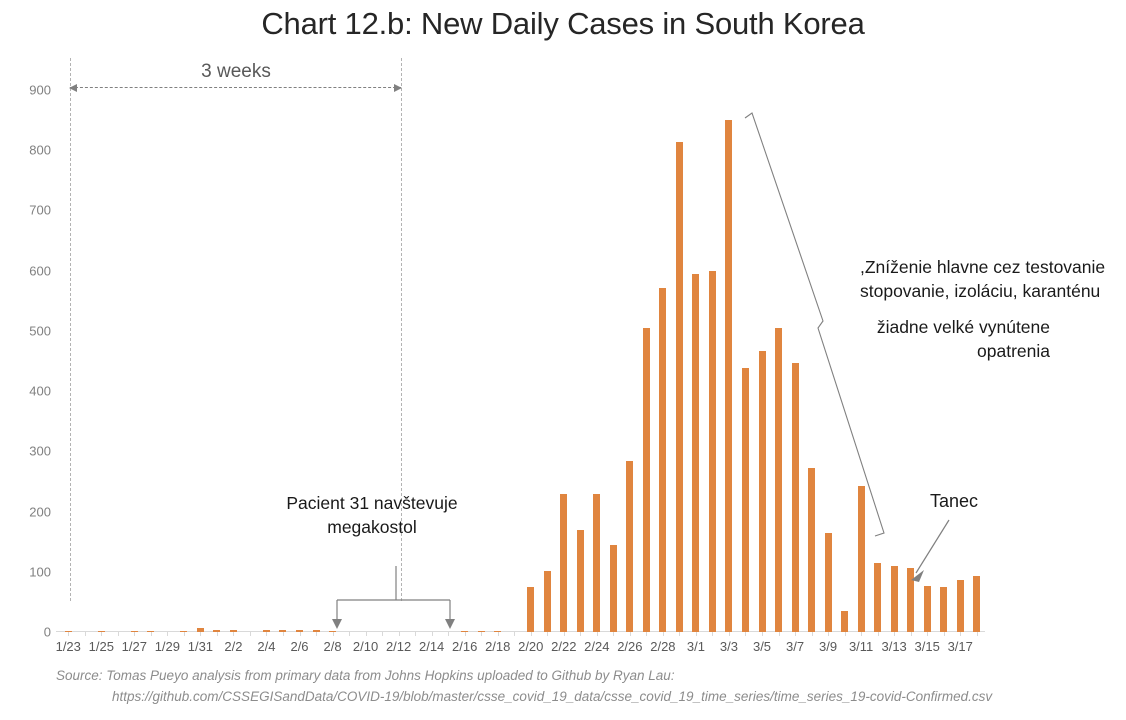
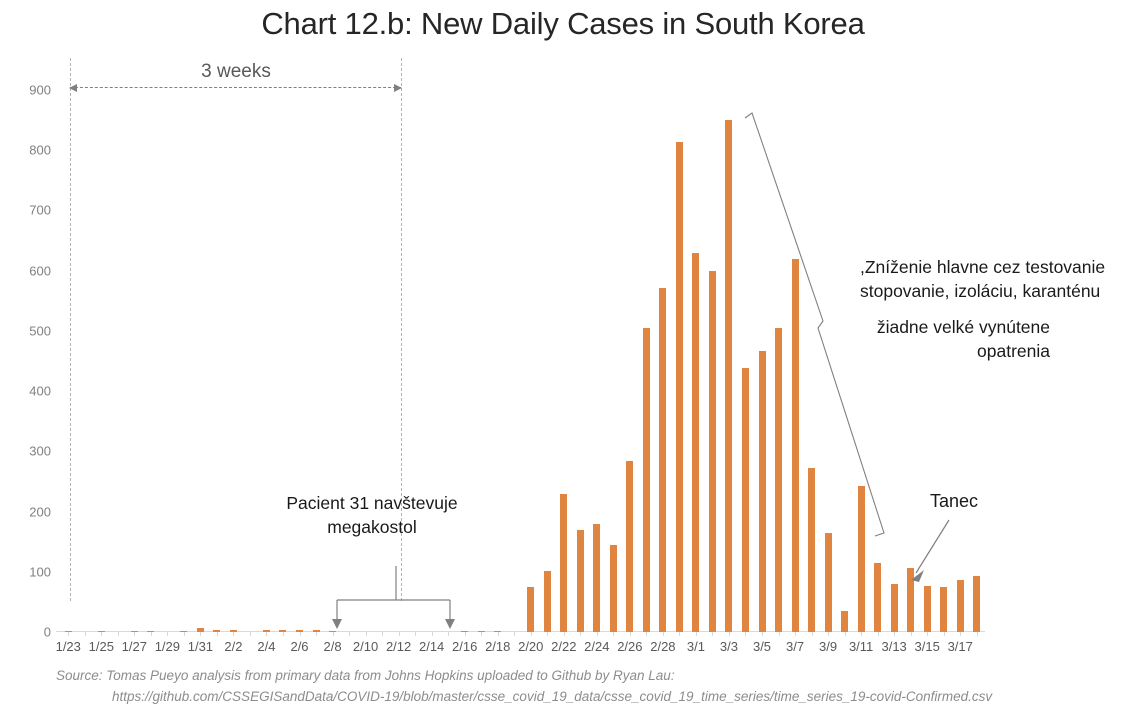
2/24: 230 -> 180
3/1: 600 -> 630
3/7: 450 -> 620
3/13: 110 -> 80
